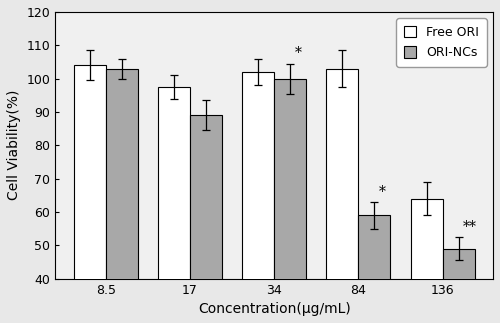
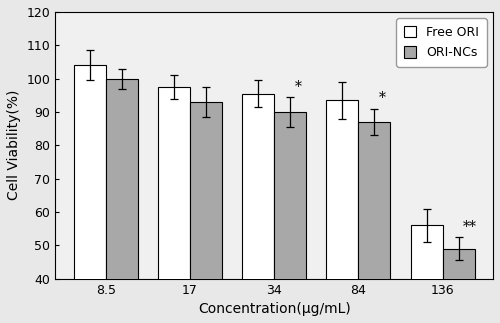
ORI-NCs/8.5: 103 -> 100
ORI-NCs/17: 89 -> 93
Free ORI/34: 102.0 -> 95.5
ORI-NCs/34: 100 -> 90
Free ORI/84: 103.0 -> 93.5
ORI-NCs/84: 59 -> 87
Free ORI/136: 64.0 -> 56.0
